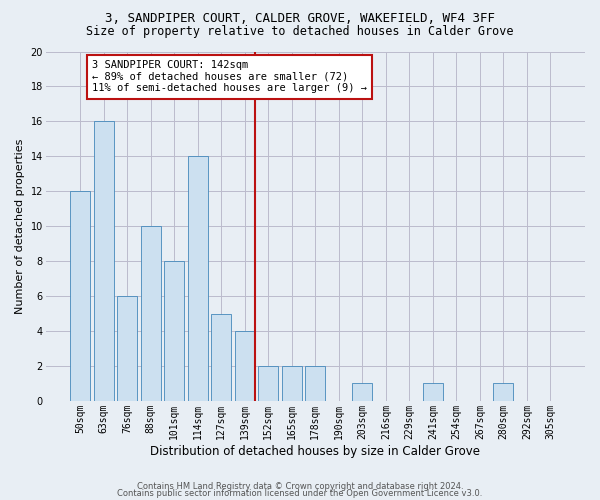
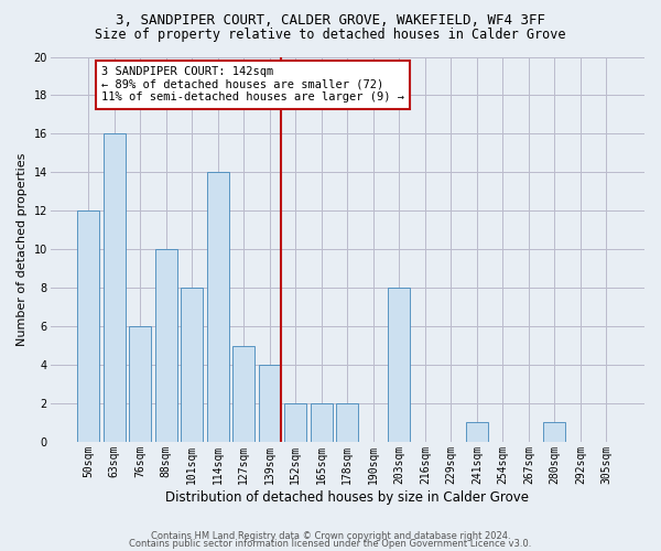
203sqm: 1 -> 8
